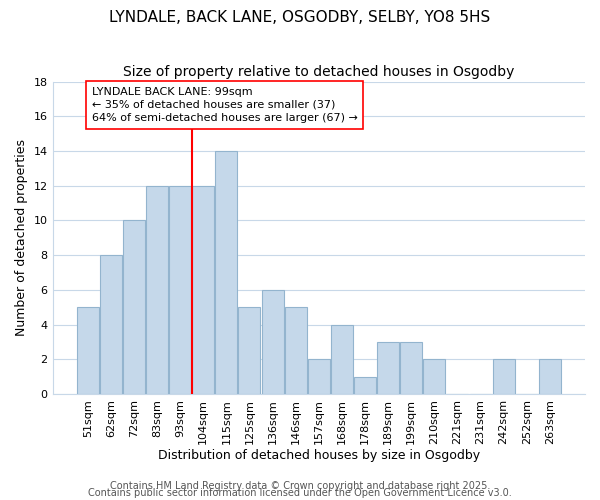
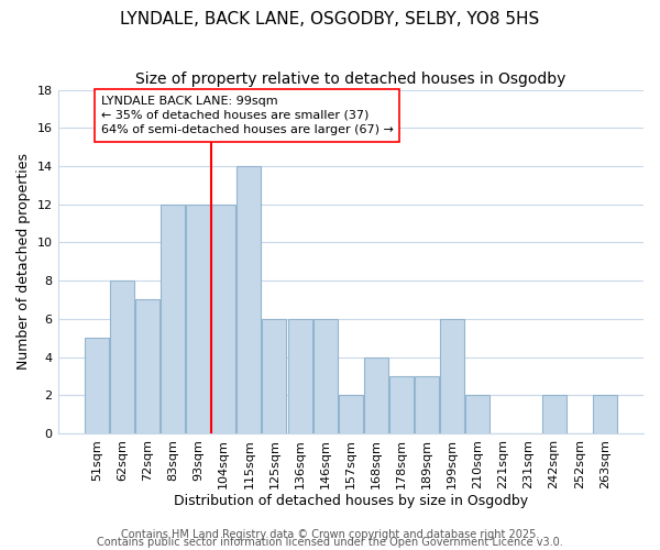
72sqm: 10 -> 7
125sqm: 5 -> 6
146sqm: 5 -> 6
178sqm: 1 -> 3
199sqm: 3 -> 6
